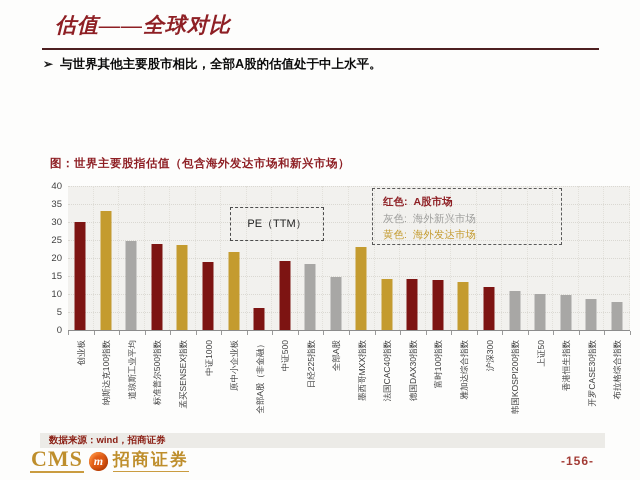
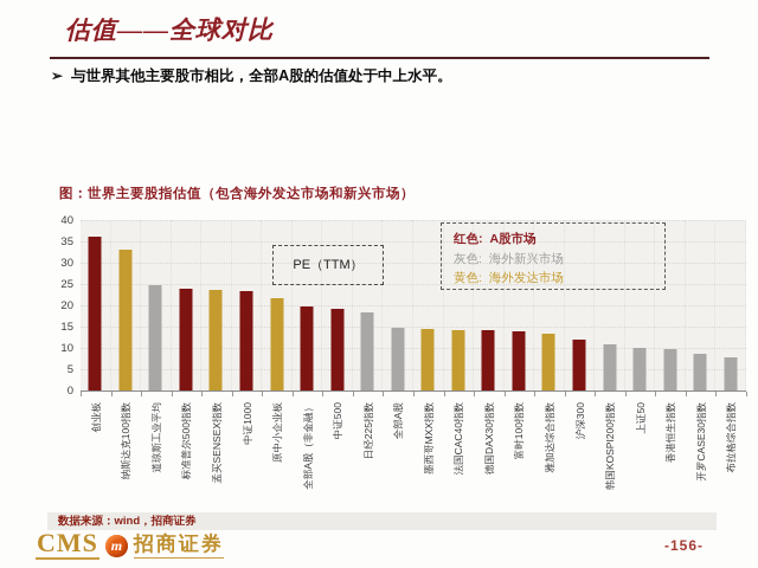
创业板: 30 -> 36
中证1000: 19 -> 23
全部A股（非金融）: 6 -> 20
墨西哥MXX指数: 23 -> 14
